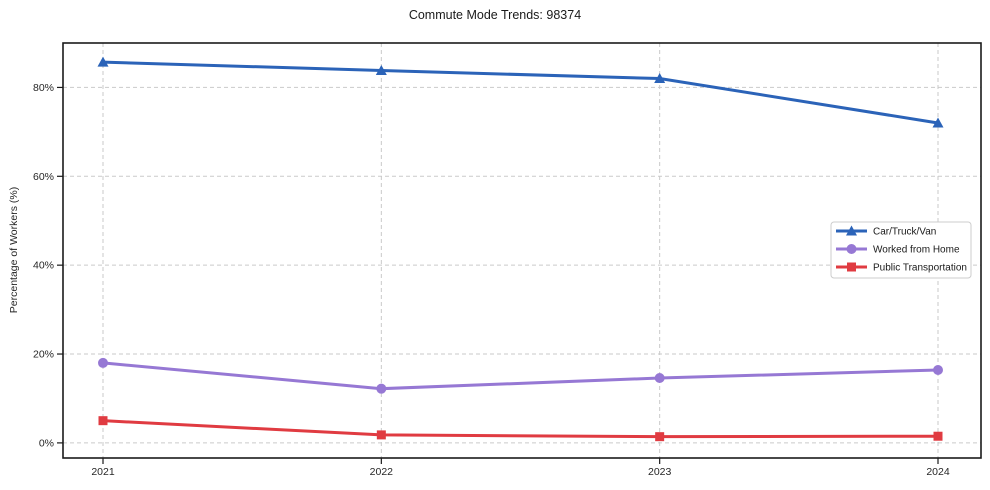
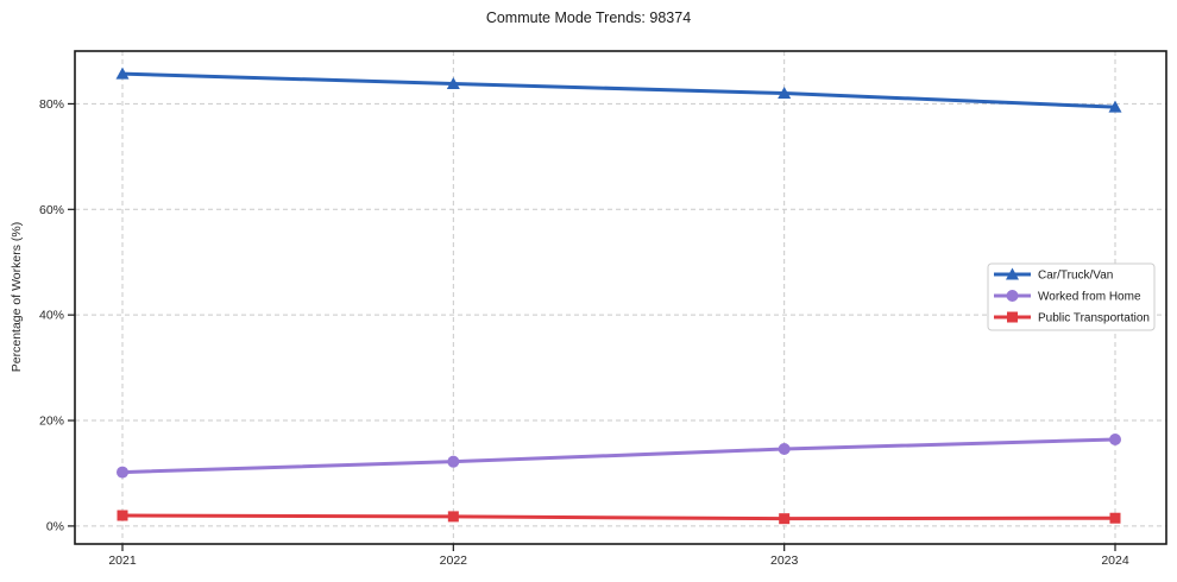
Worked from Home/2021: 18% -> 10%
Public Transportation/2021: 5% -> 2%
Car/Truck/Van/2024: 72% -> 79%
